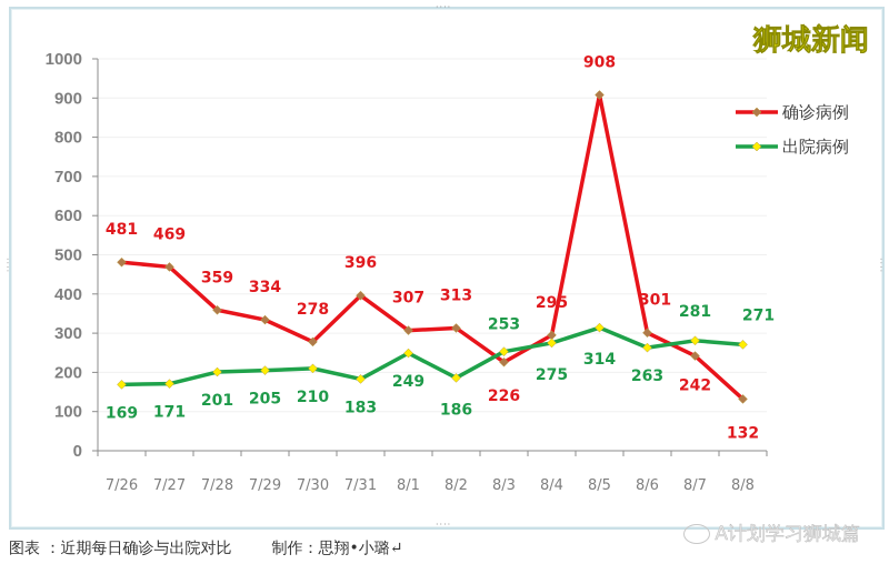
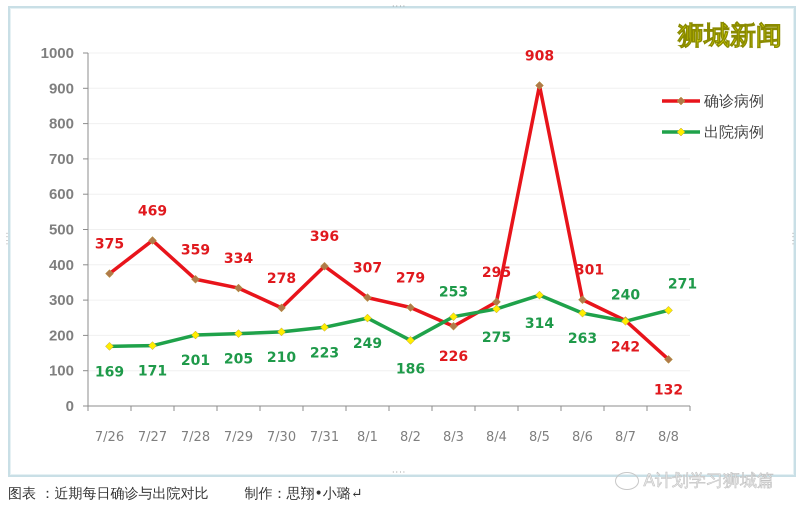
确诊病例/7/26: 481 -> 375
出院病例/7/31: 183 -> 223
确诊病例/8/2: 313 -> 279
出院病例/8/7: 281 -> 240
